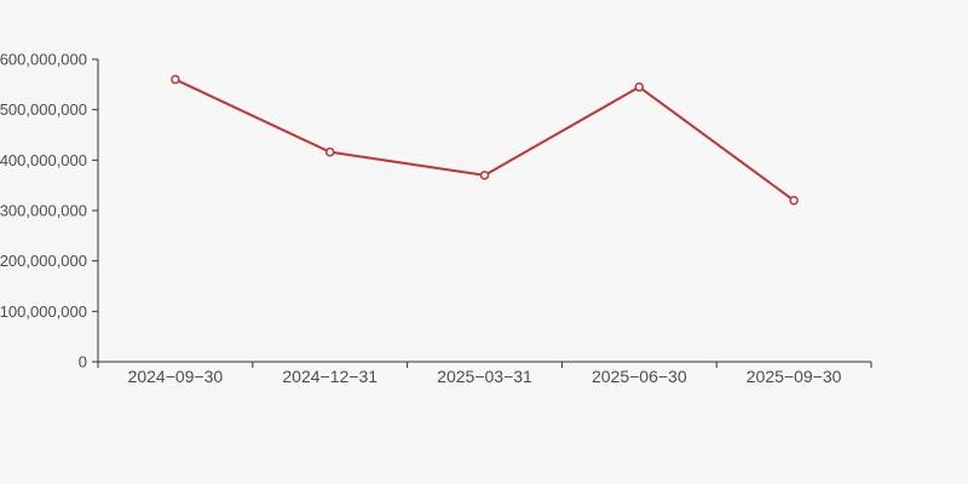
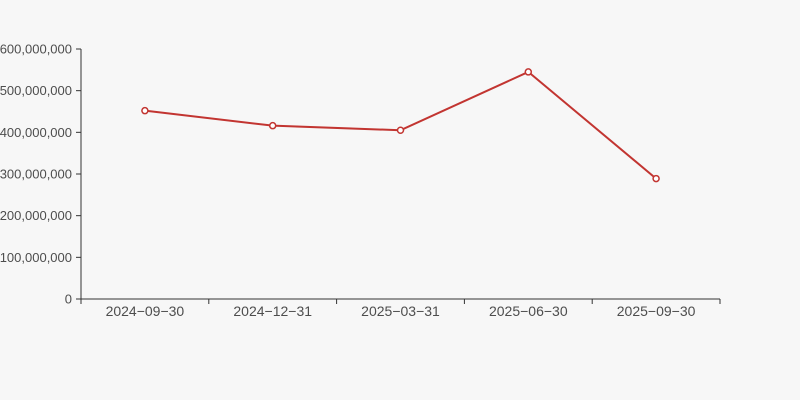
2024−09−30: 560000000 -> 450000000
2025−03−31: 370000000 -> 400000000
2025−09−30: 320000000 -> 290000000
